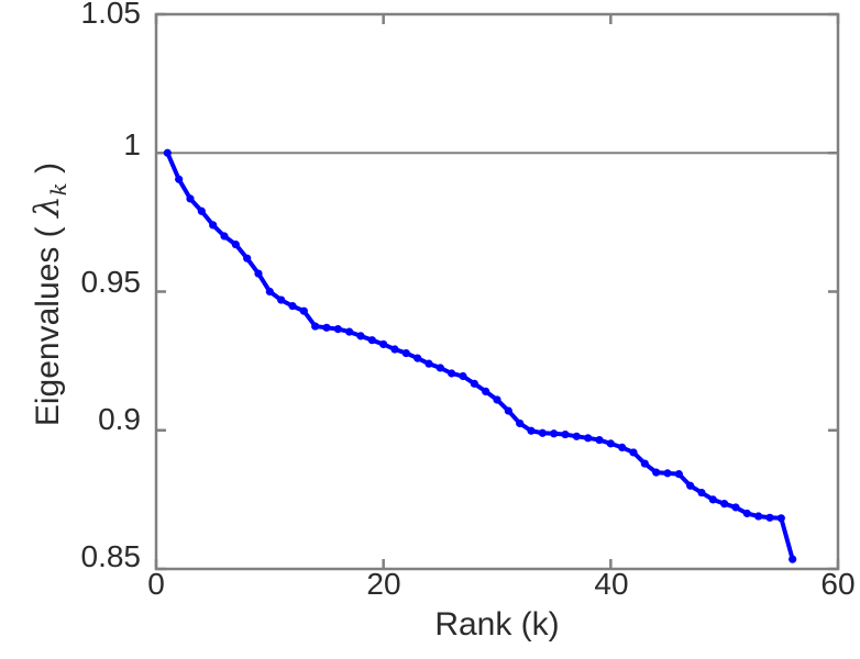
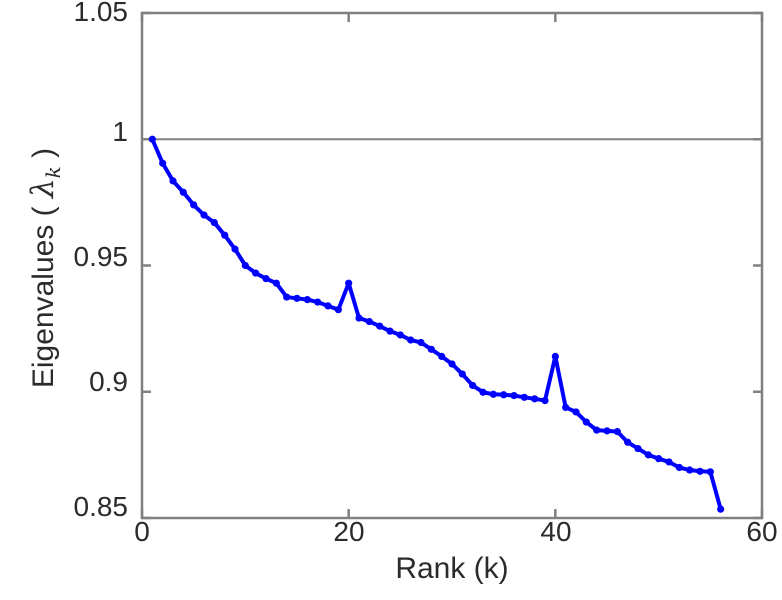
20: 0.931 -> 0.943
40: 0.895 -> 0.914
